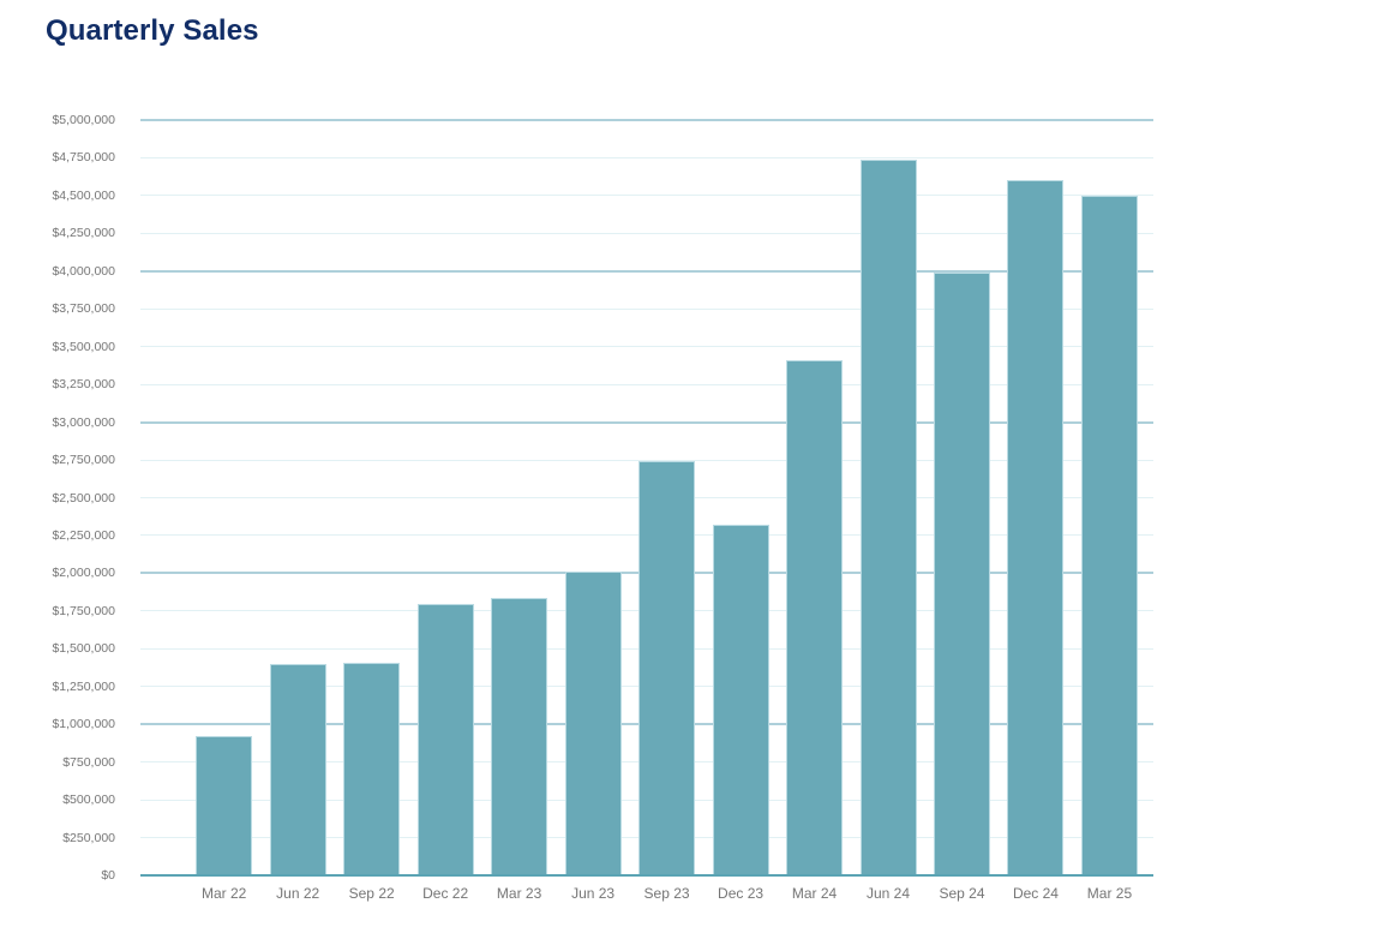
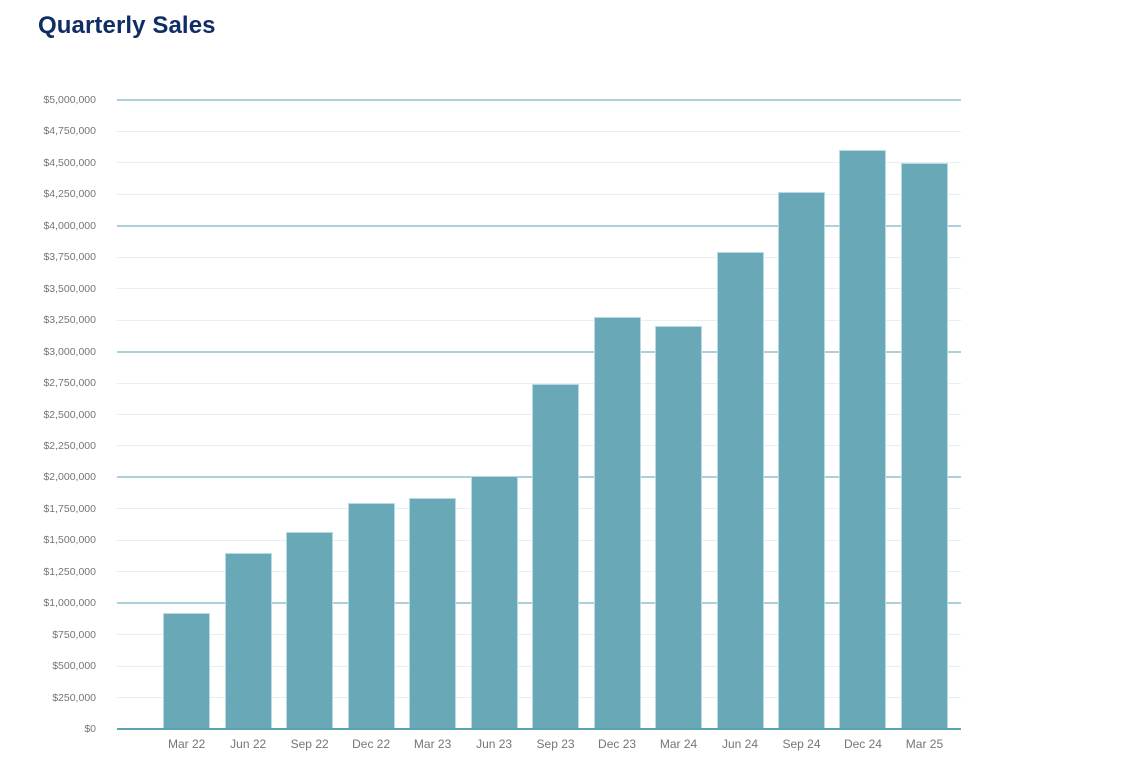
Sep 22: $1410000 -> $1570000
Dec 23: $2320000 -> $3280000
Mar 24: $3410000 -> $3200000
Jun 24: $4740000 -> $3790000
Sep 24: $3990000 -> $4260000
